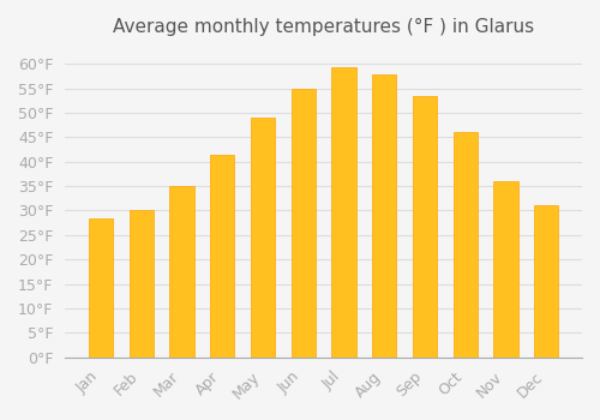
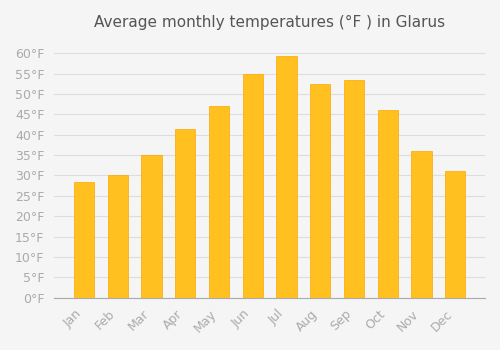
May: 49.0°F -> 47.0°F
Aug: 57.8°F -> 52.5°F
